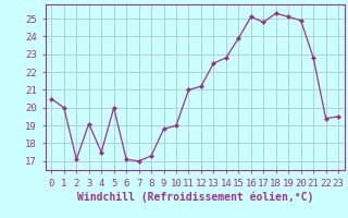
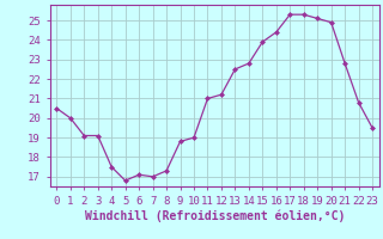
2: 17.1 -> 19.1
5: 20.0 -> 16.8
16: 25.1 -> 24.4
17: 24.8 -> 25.3
22: 19.4 -> 20.8
